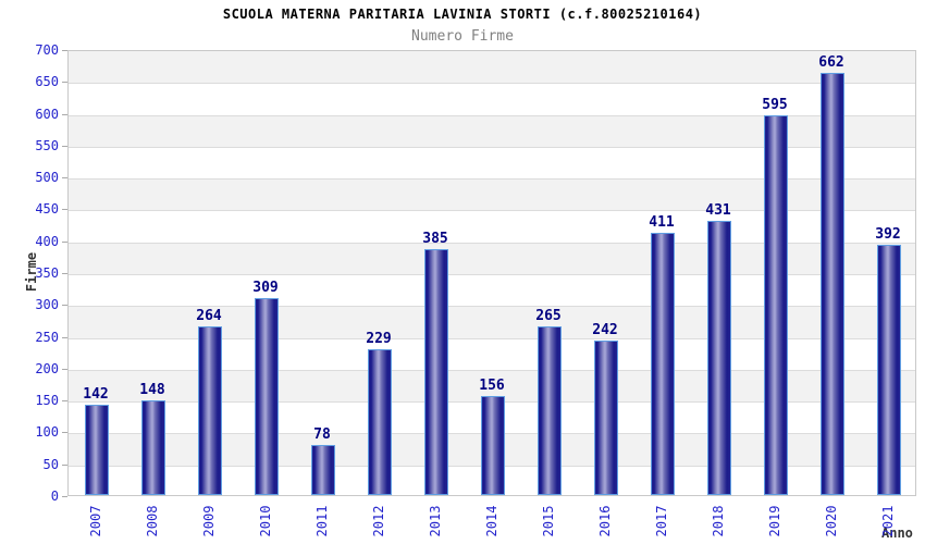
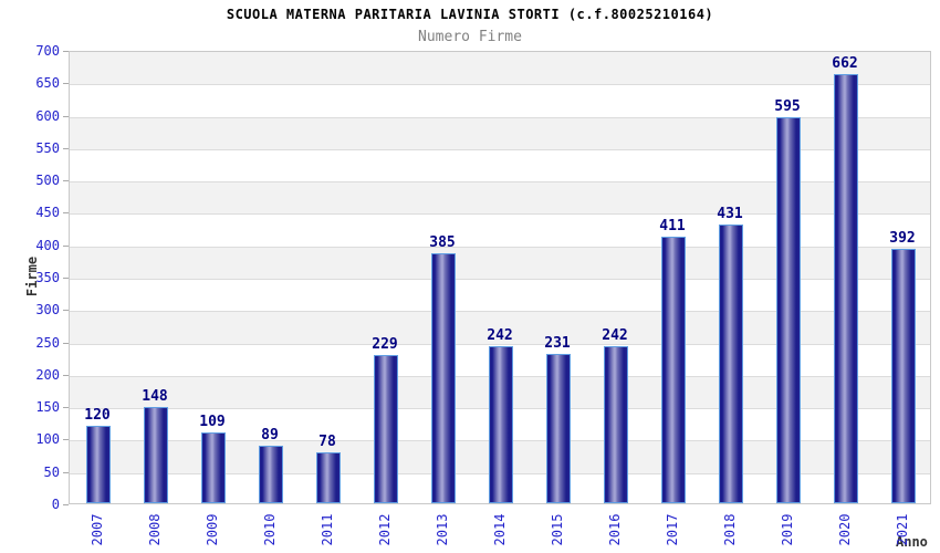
2007: 142 -> 120
2009: 264 -> 109
2010: 309 -> 89
2014: 156 -> 242
2015: 265 -> 231
